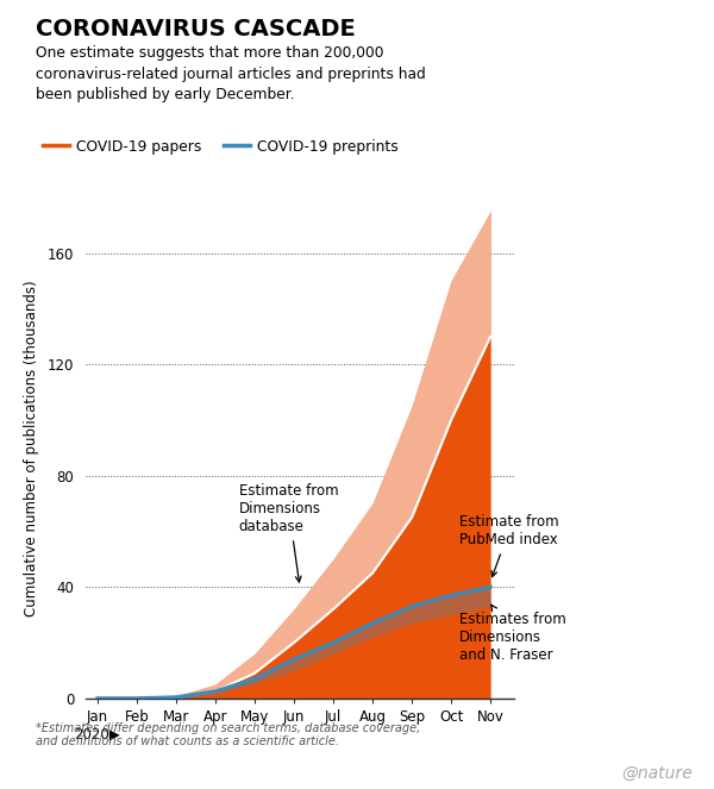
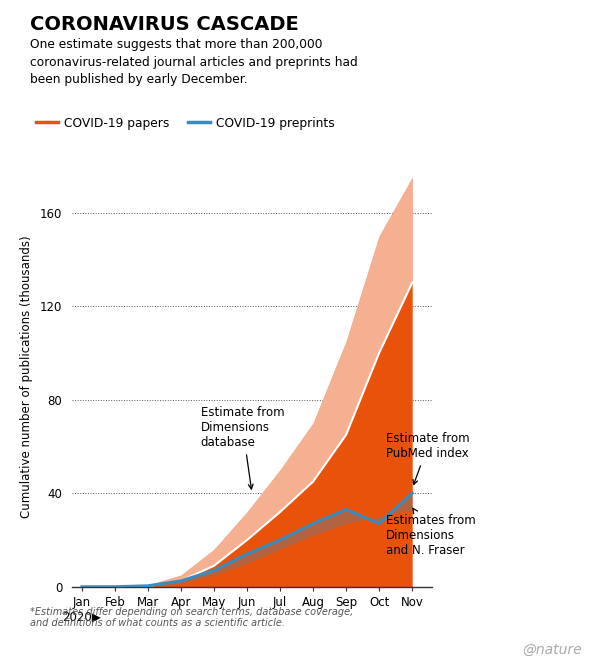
COVID-19 preprints/Oct: 37.0 -> 27.0
